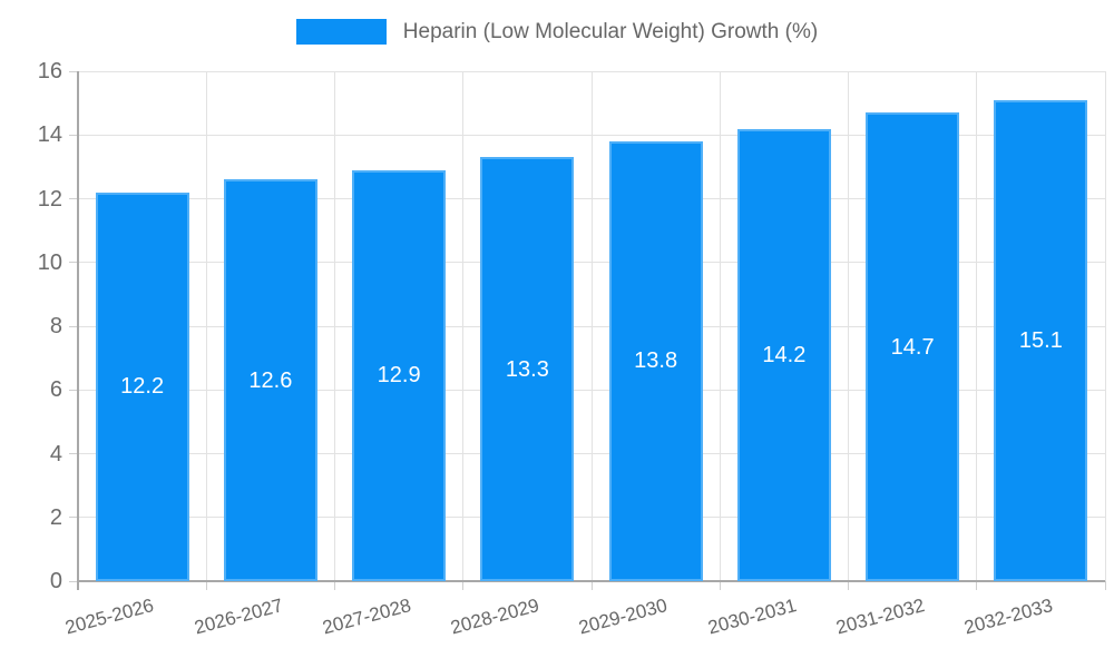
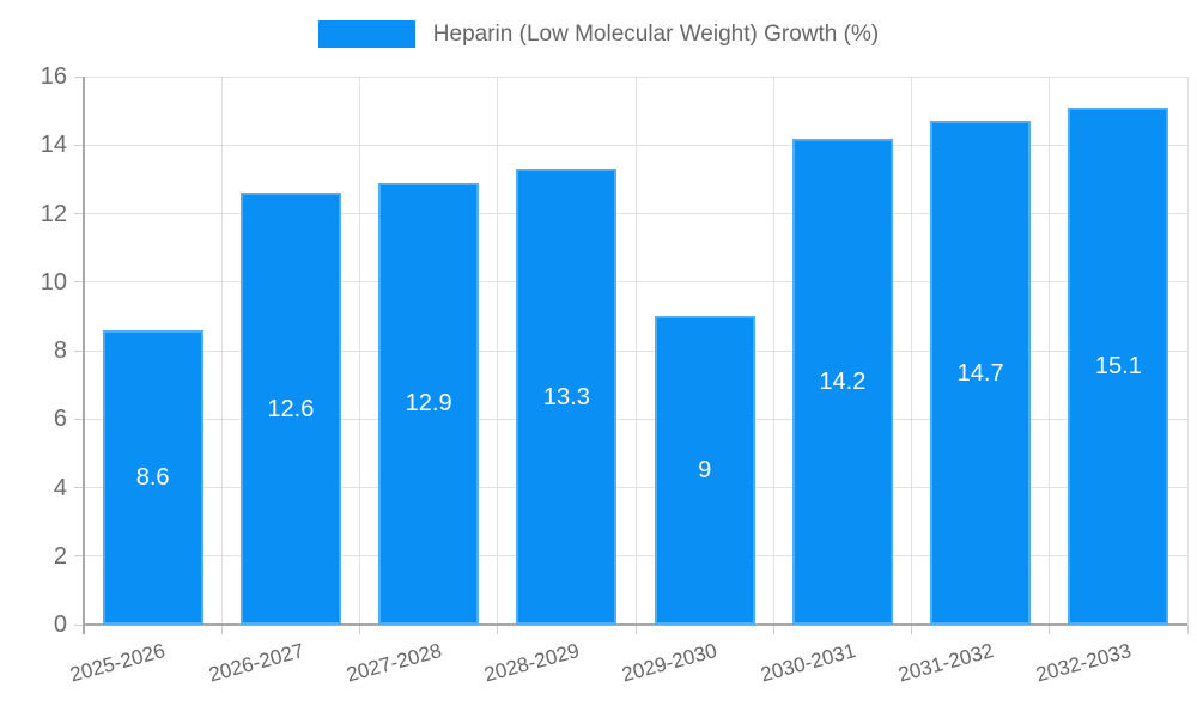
2025-2026: 12.2 -> 8.6
2029-2030: 13.8 -> 9
